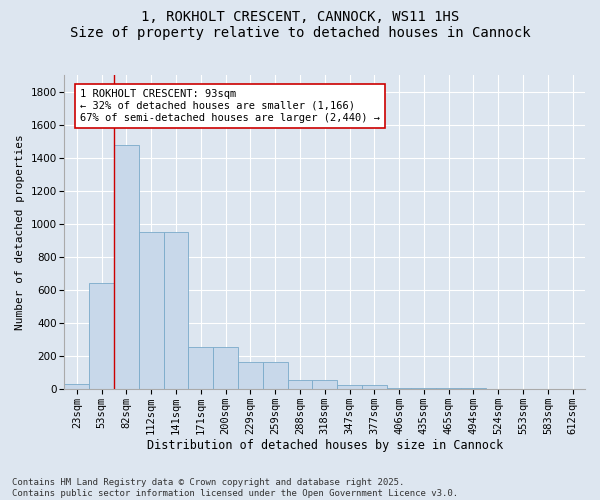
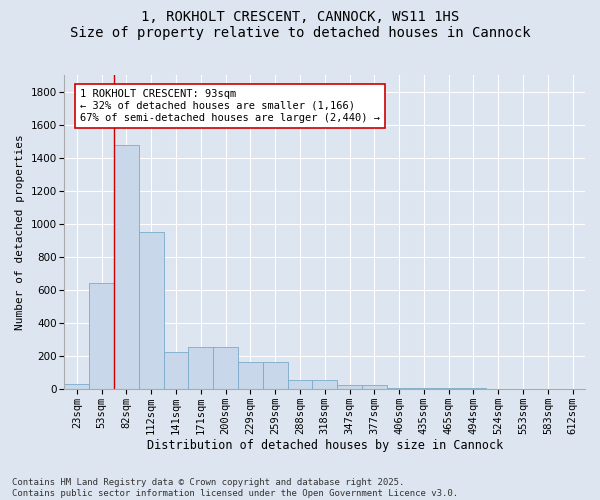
141sqm: 950 -> 220
